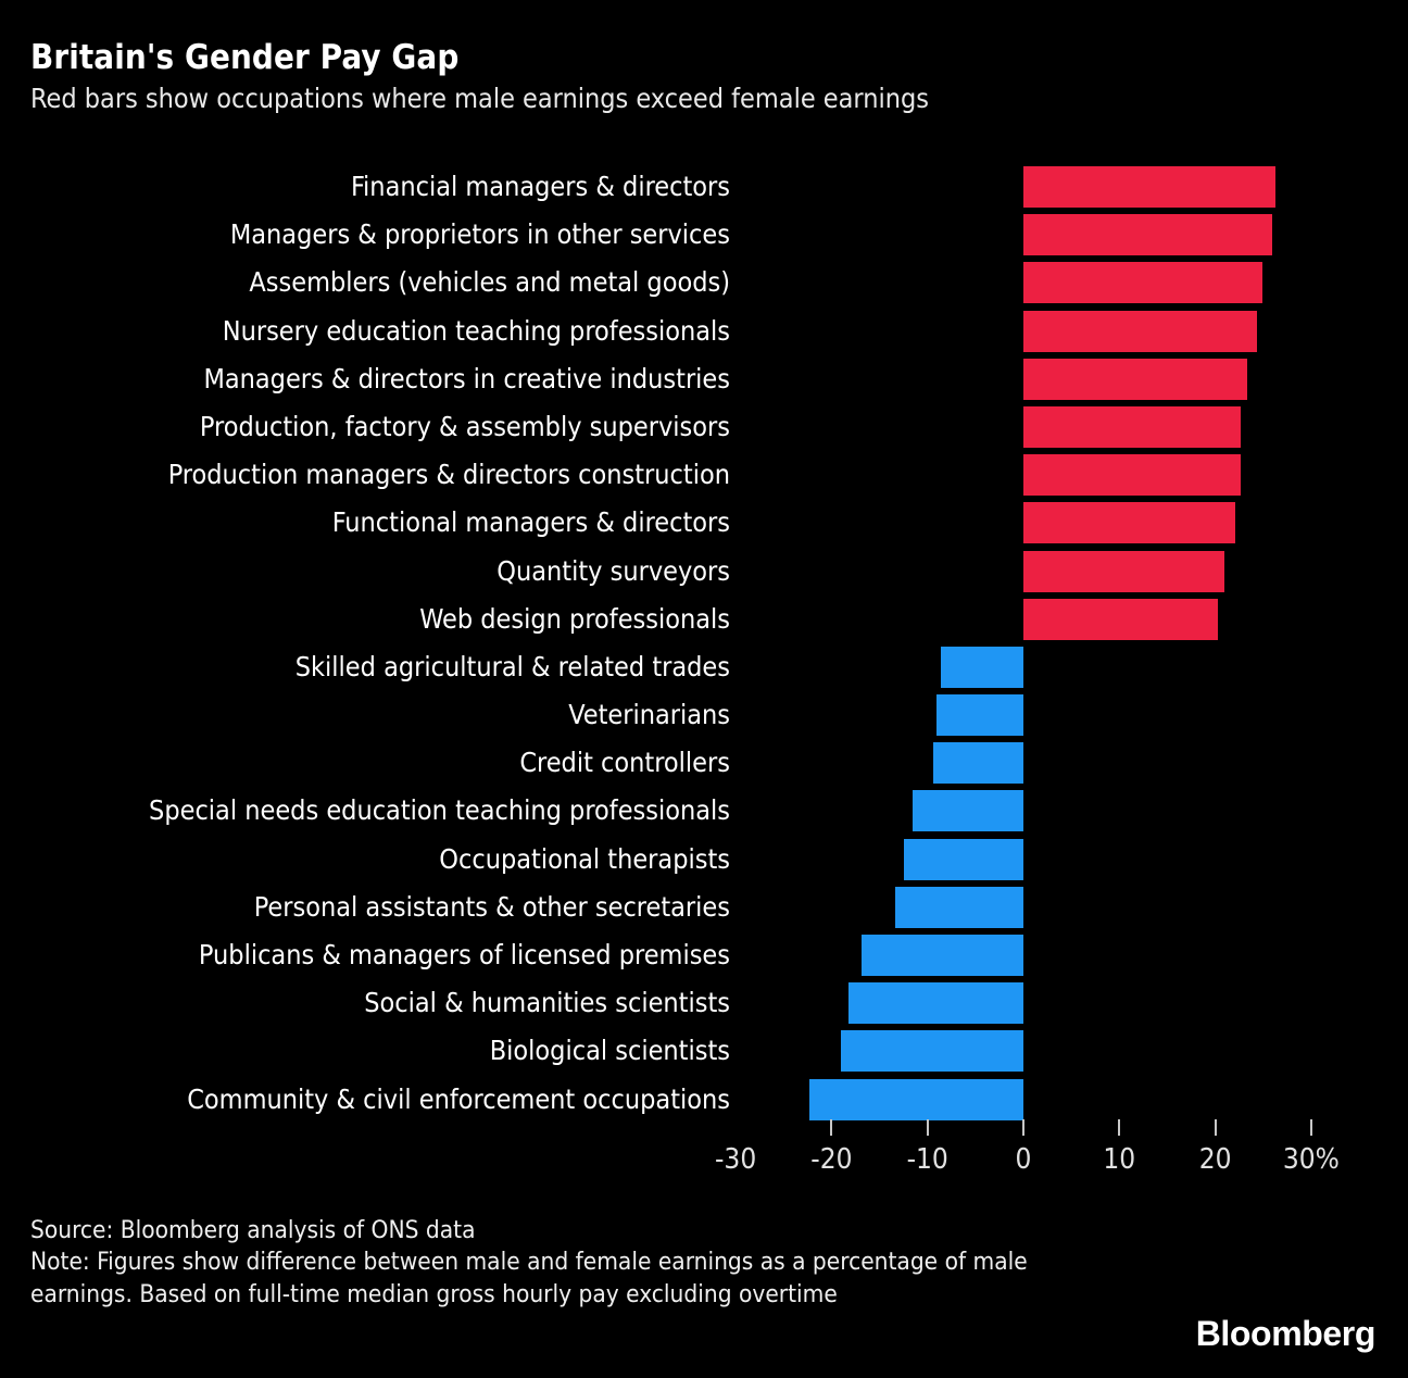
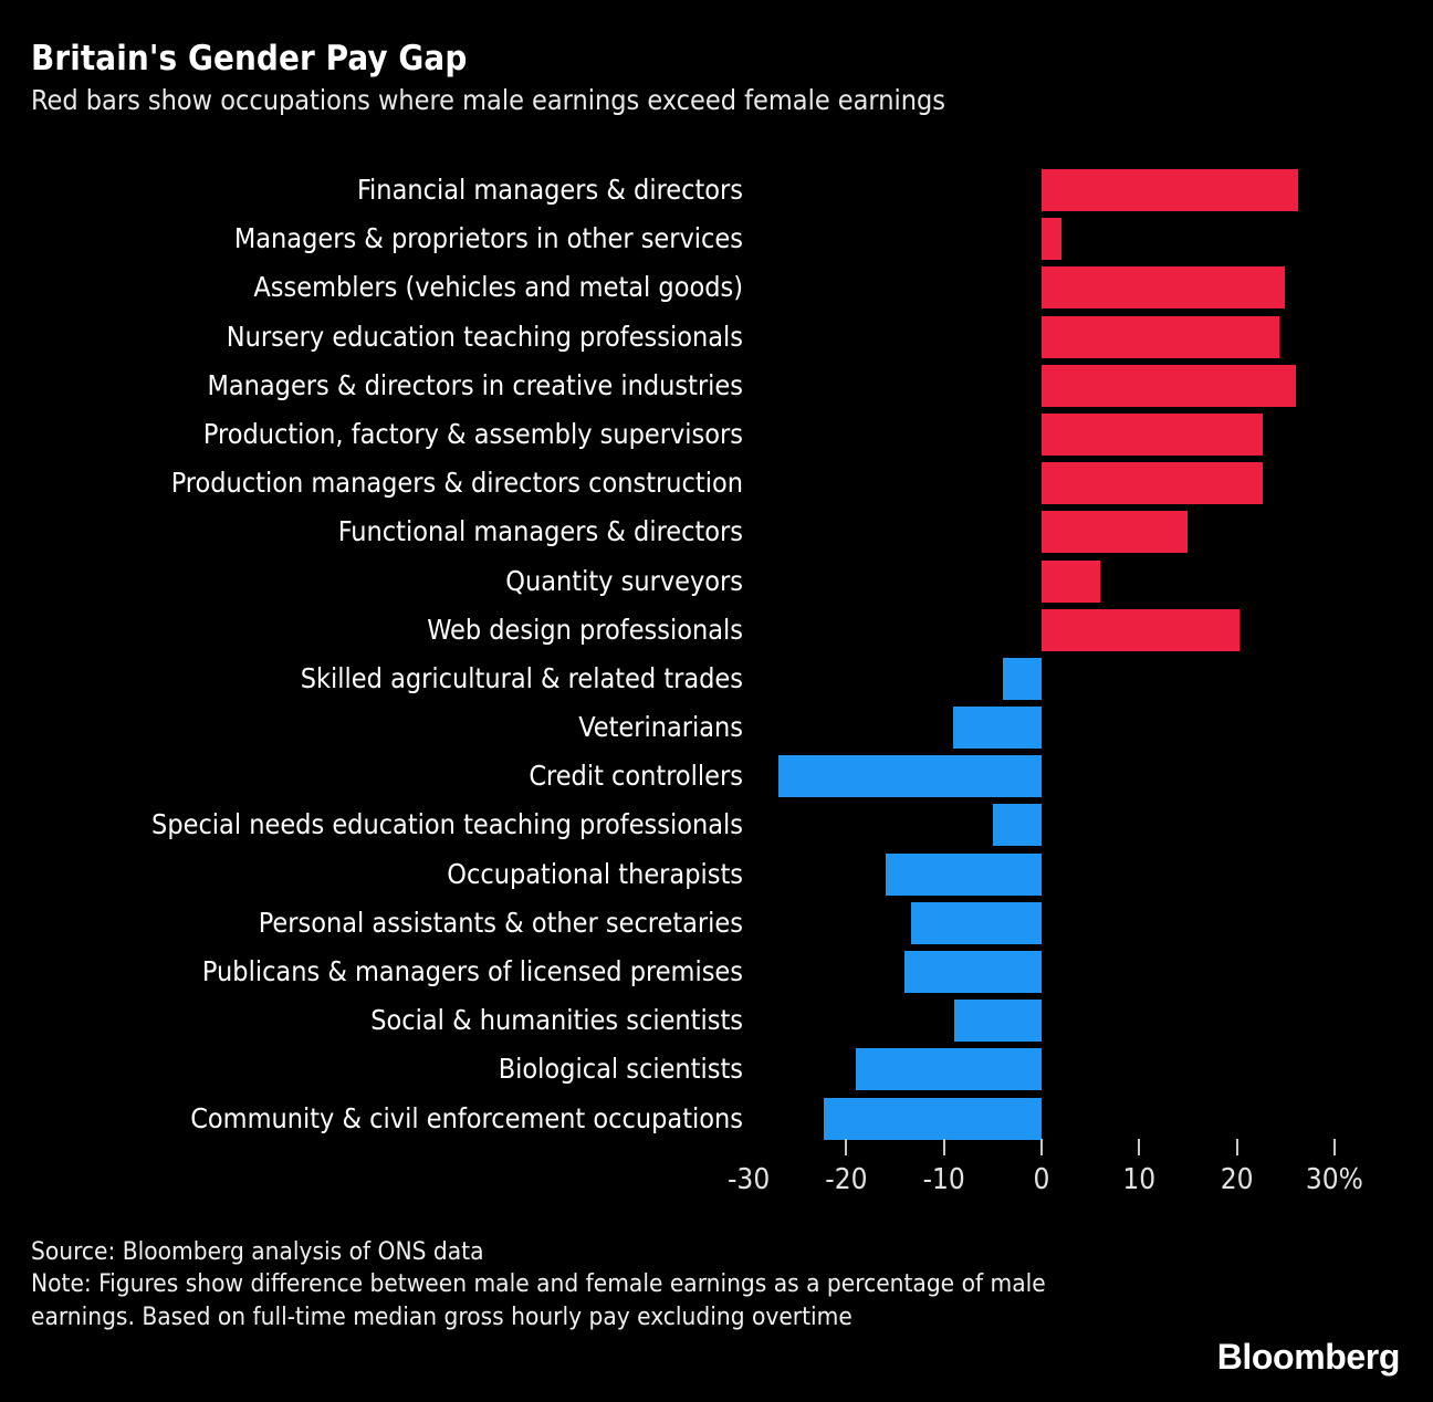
Managers & proprietors in other services: 26% -> 2%
Managers & directors in creative industries: 23% -> 26%
Functional managers & directors: 22% -> 15%
Quantity surveyors: 21% -> 6%
Skilled agricultural & related trades: -9% -> -4%
Credit controllers: -9% -> -27%
Special needs education teaching professionals: -12% -> -5%
Occupational therapists: -12% -> -16%
Publicans & managers of licensed premises: -17% -> -14%
Social & humanities scientists: -18% -> -9%
